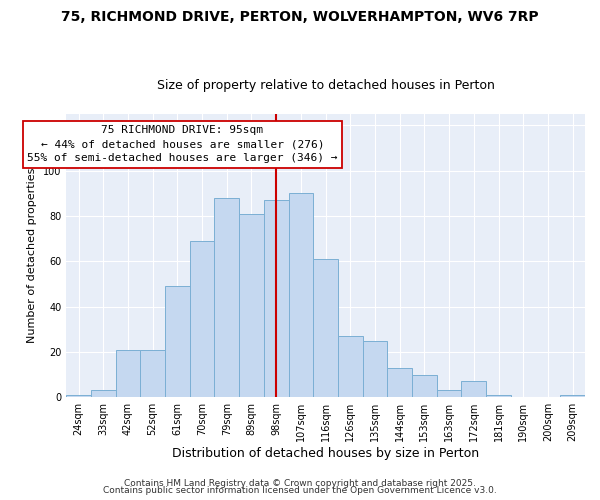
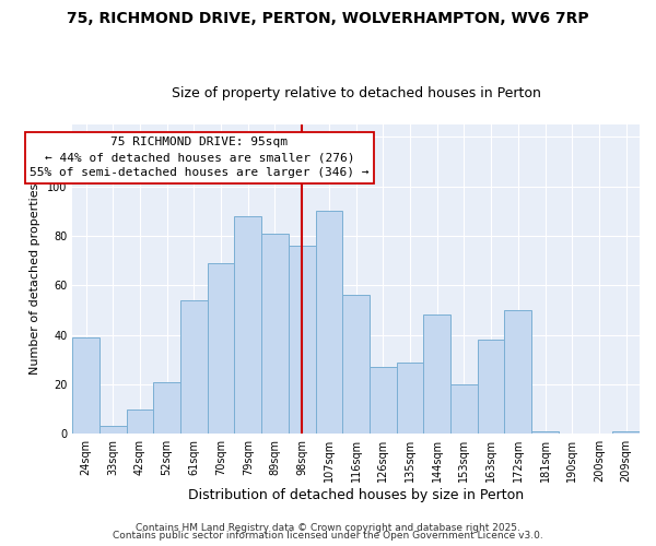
24sqm: 1 -> 39
42sqm: 21 -> 10
61sqm: 49 -> 54
98sqm: 87 -> 76
116sqm: 61 -> 56
135sqm: 25 -> 29
144sqm: 13 -> 48
153sqm: 10 -> 20
163sqm: 3 -> 38
172sqm: 7 -> 50
